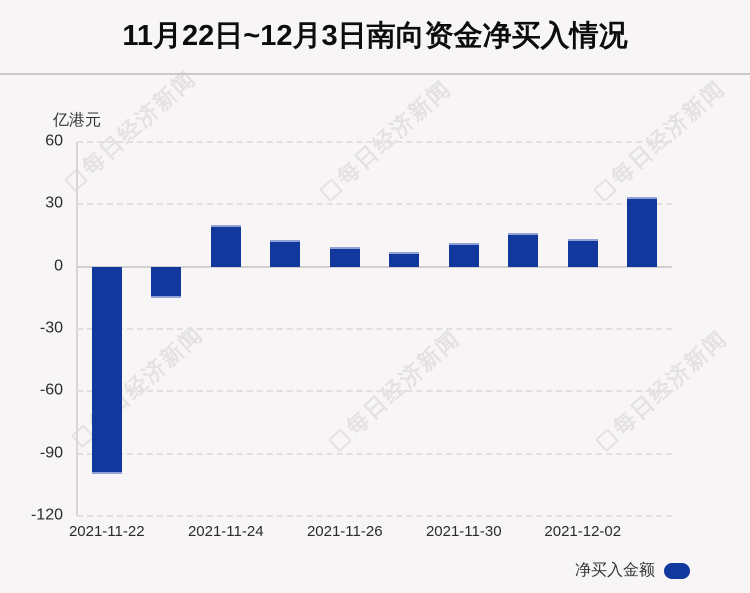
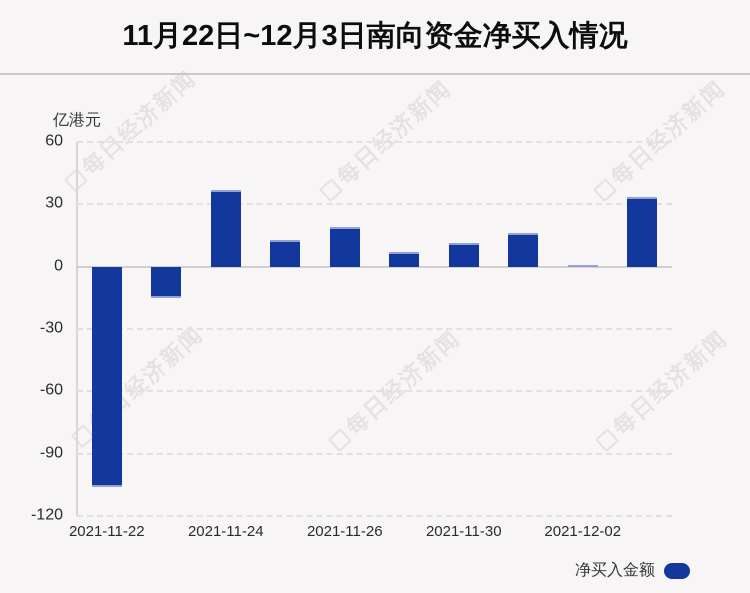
2021-11-22: -100 -> -106
2021-11-24: 20 -> 37
2021-11-26: 10 -> 19
2021-12-02: 14 -> 1
